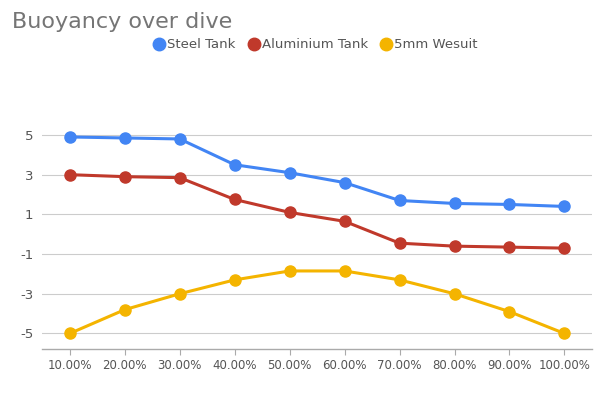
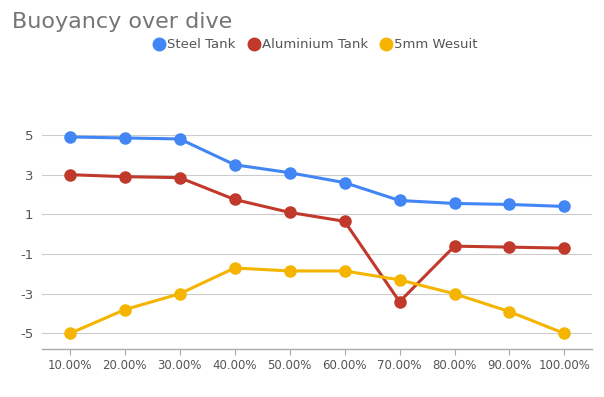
5mm Wesuit/40.00%: -2.3 -> -1.7
Aluminium Tank/70.00%: -0.5 -> -3.4
